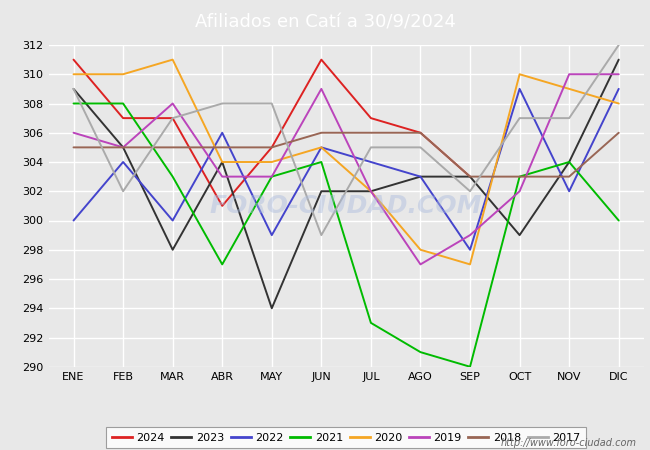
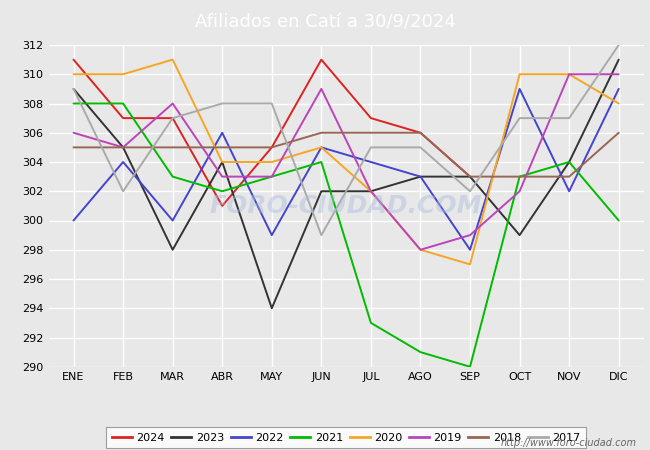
2021/ABR: 297 -> 302
2019/AGO: 297 -> 298
2020/NOV: 309 -> 310
